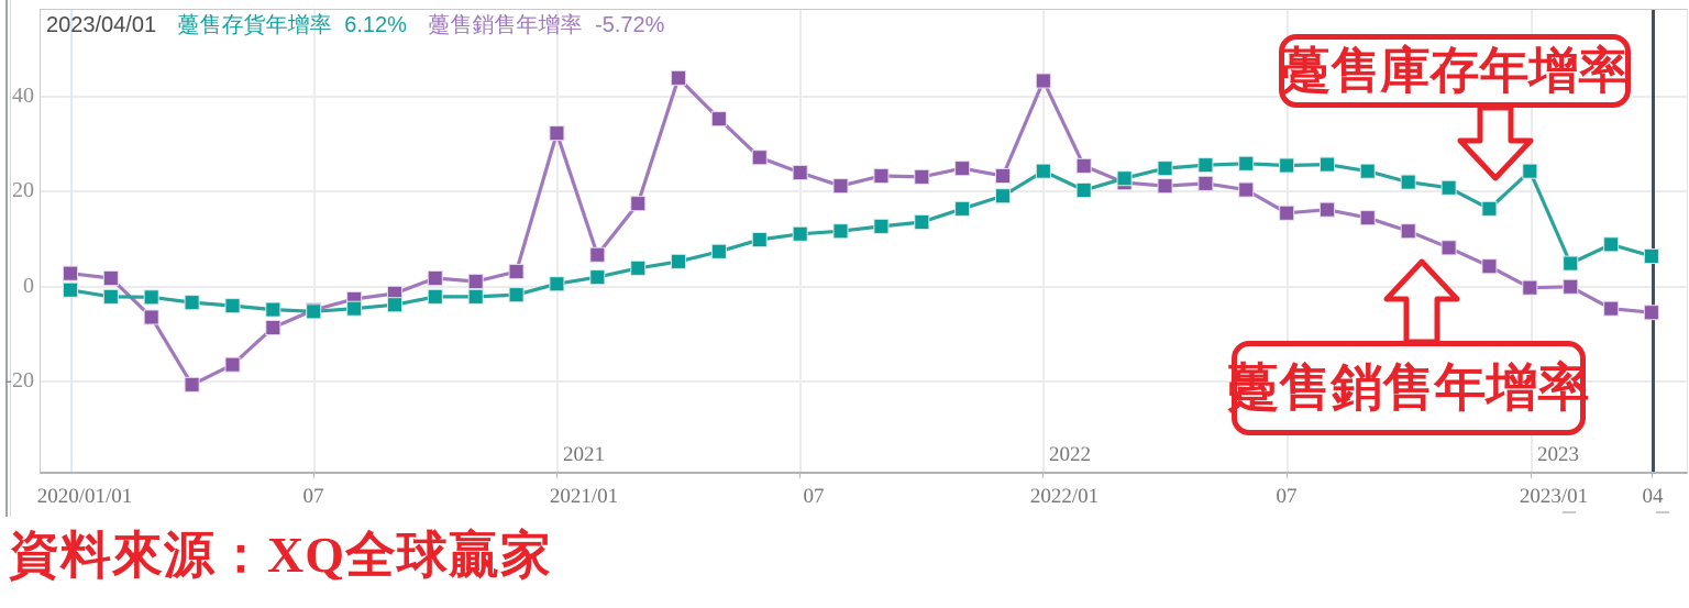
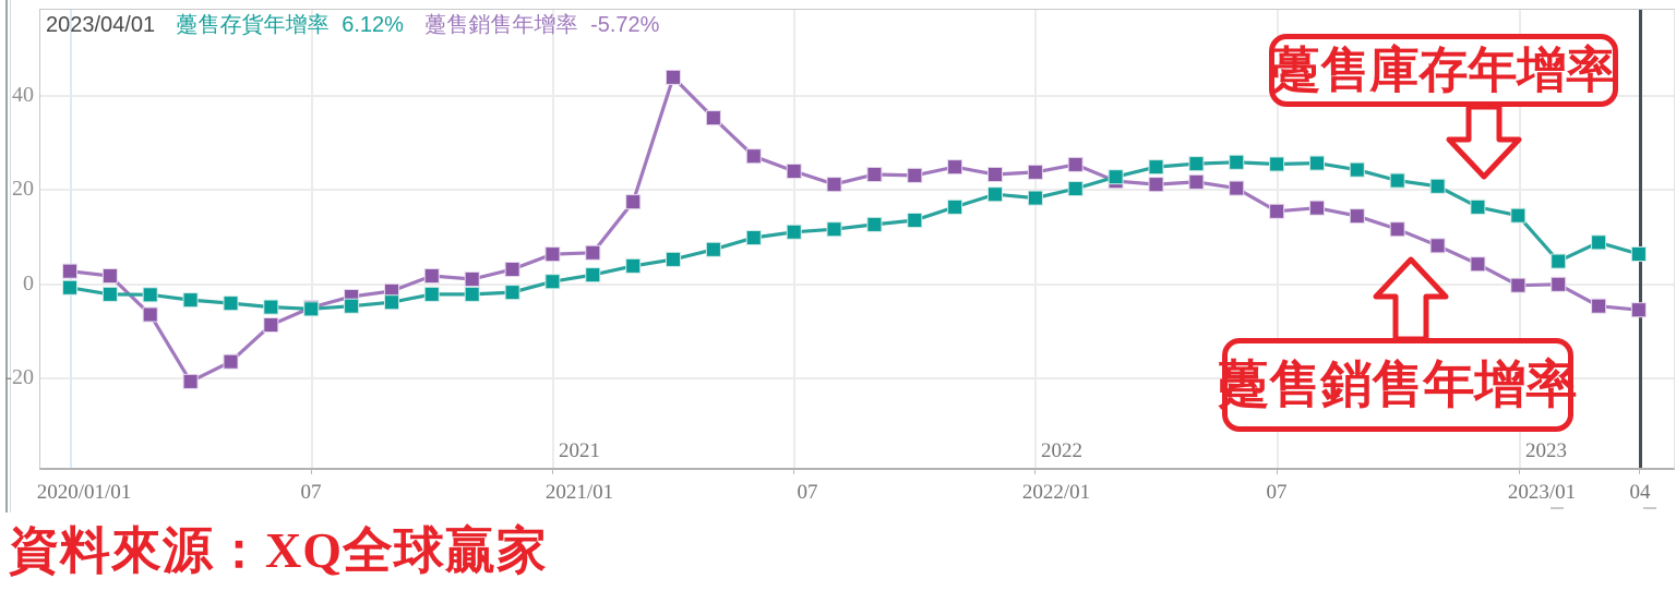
躉售銷售年增率/2021/01: 32 -> 6
躉售銷售年增率/2022/01: 43 -> 24
躉售存貨年增率/2022/01: 24 -> 18
躉售存貨年增率/2023/01: 24 -> 14
